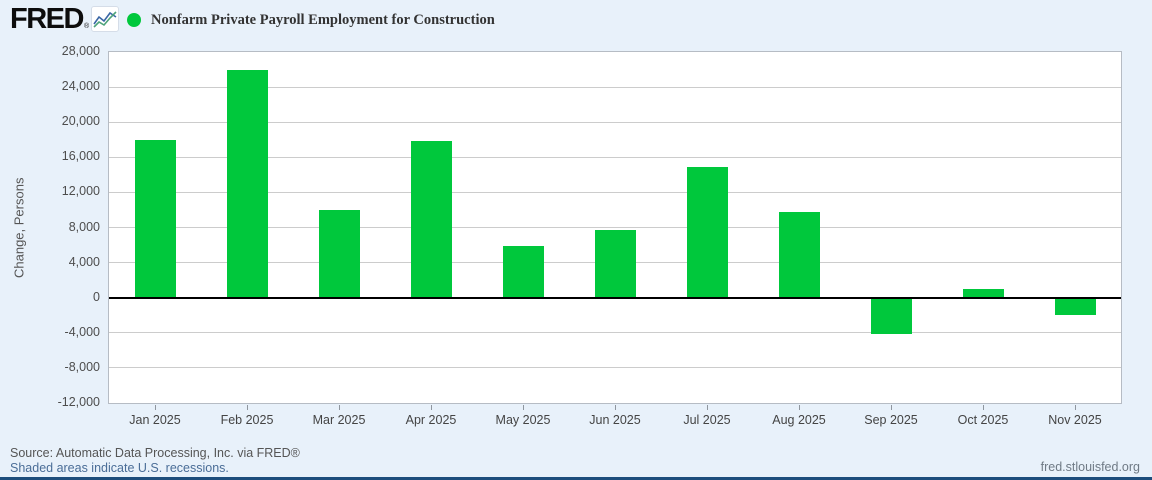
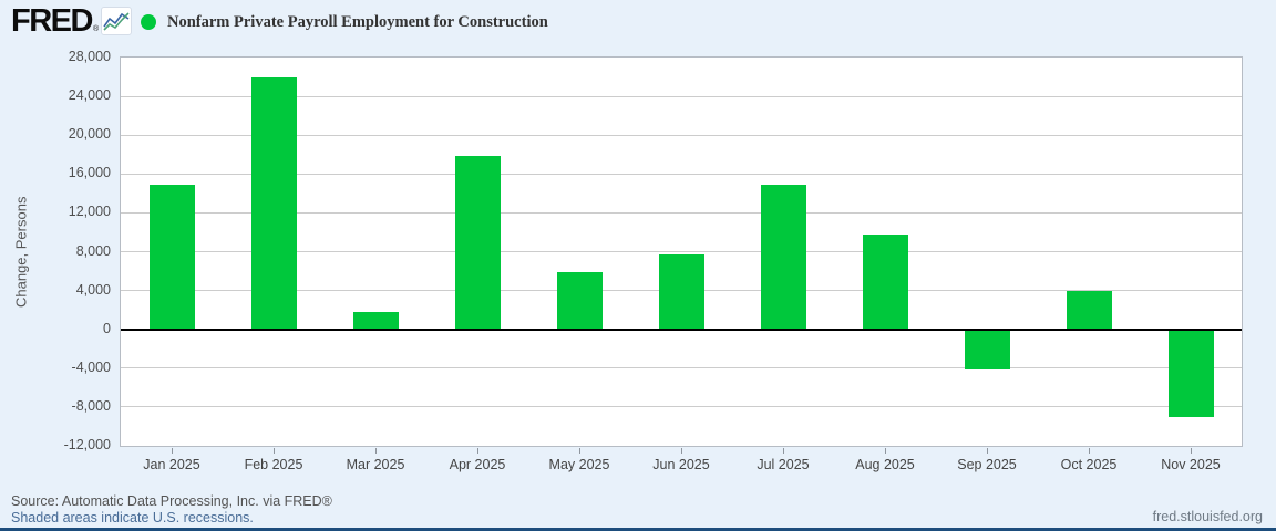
Jan 2025: 18000 -> 15000
Mar 2025: 10000 -> 2000
Oct 2025: 1000 -> 4000
Nov 2025: -2000 -> -9000
